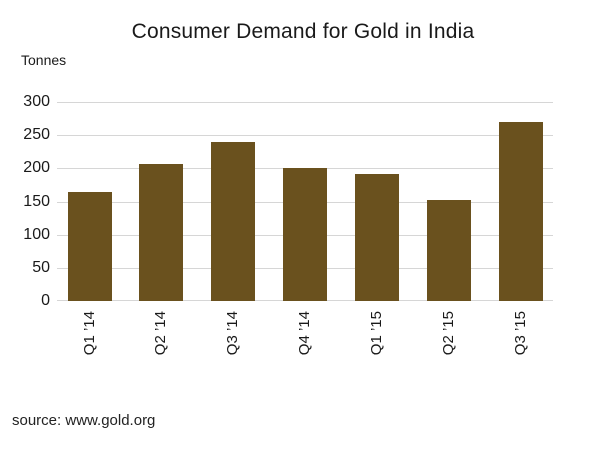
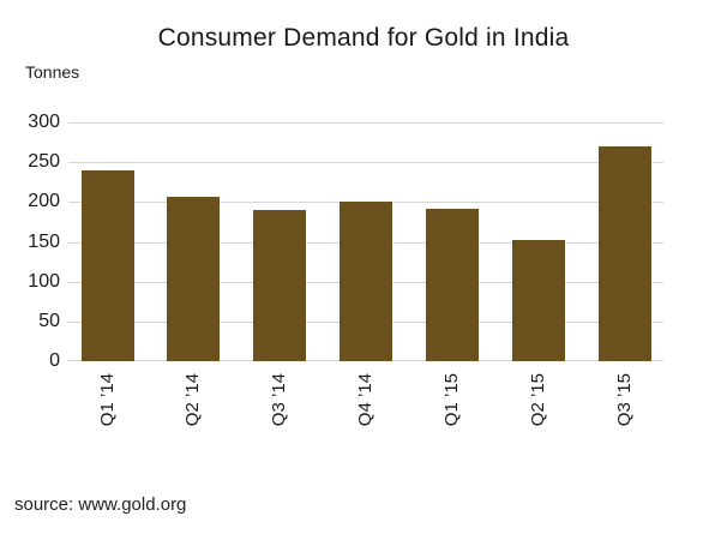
Q1 ’14: 160 -> 240
Q3 ’14: 240 -> 190
